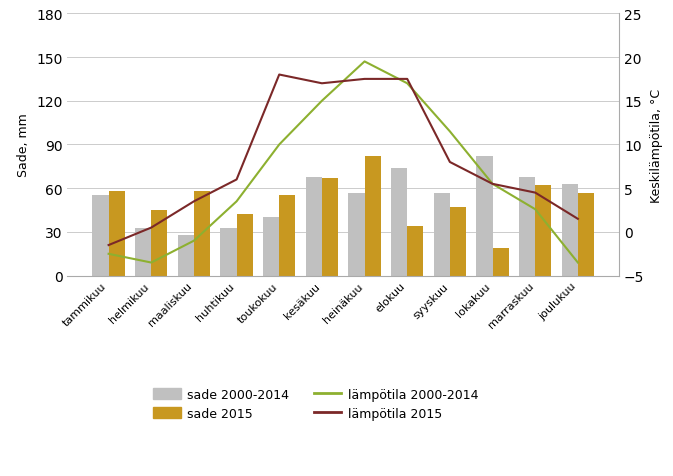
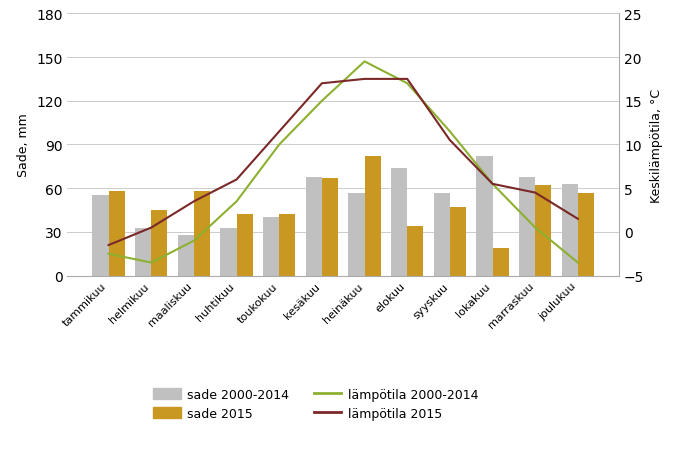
lämpötila 2015/toukokuu: 18.0 -> 11.5
sade 2015/toukokuu: 55 -> 42
lämpötila 2015/syyskuu: 8.0 -> 10.5
lämpötila 2000-2014/marraskuu: 2.6 -> 0.5
